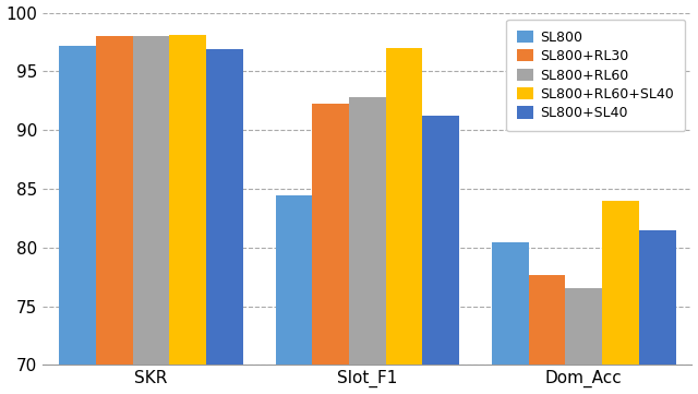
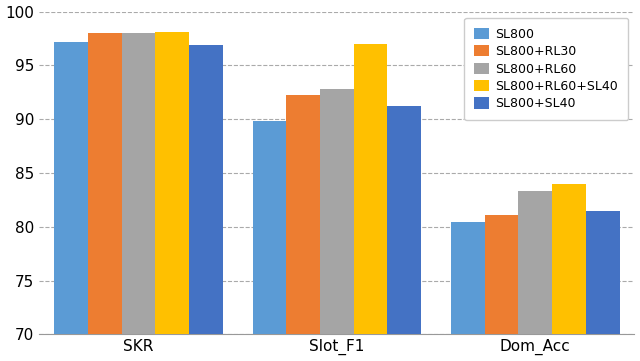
SL800/Slot_F1: 84.4 -> 89.8
SL800+RL30/Dom_Acc: 77.7 -> 81.1
SL800+RL60/Dom_Acc: 76.5 -> 83.3
